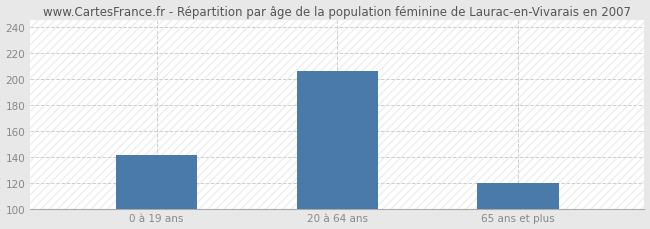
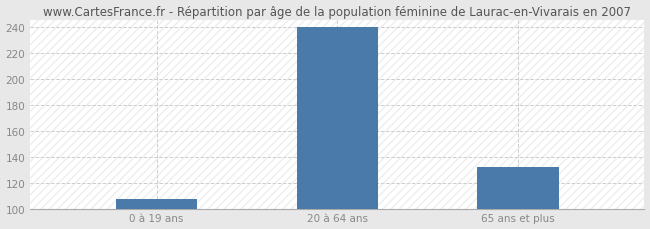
0 à 19 ans: 141 -> 107
20 à 64 ans: 206 -> 240
65 ans et plus: 120 -> 132
